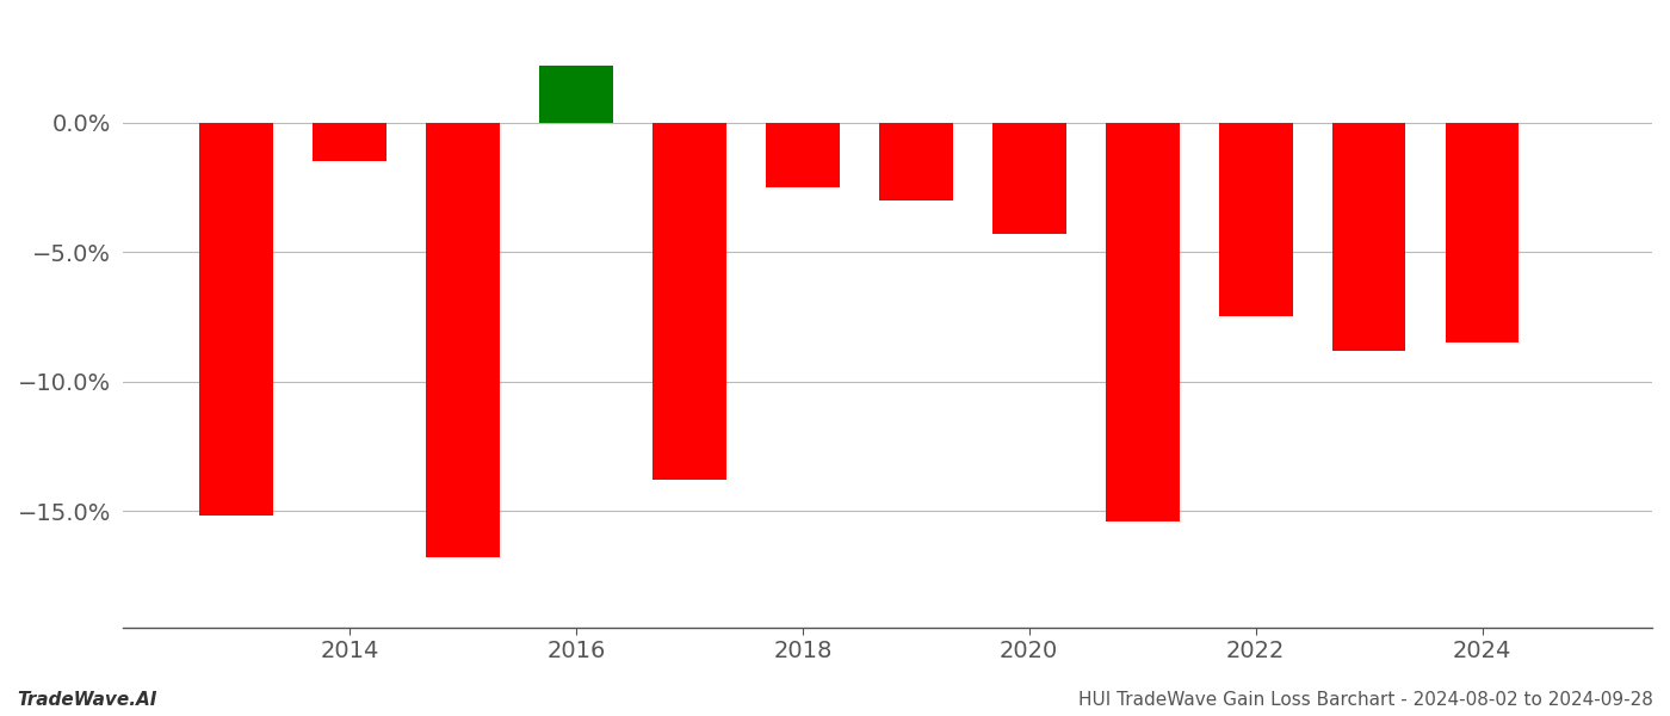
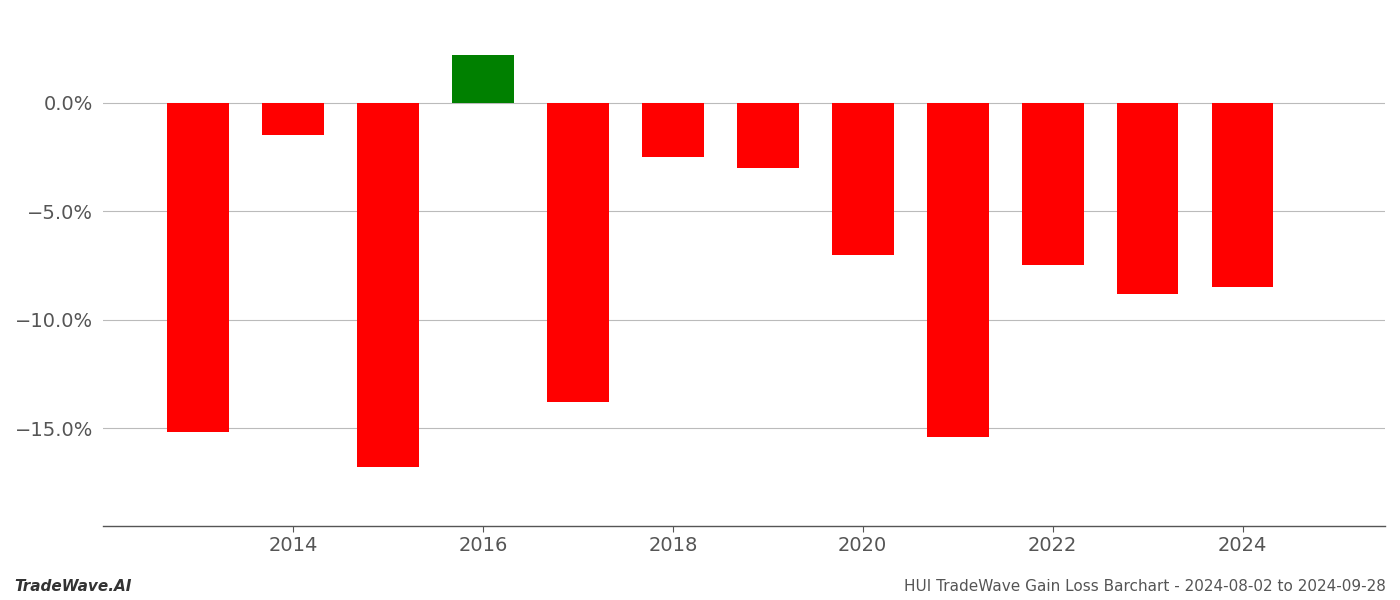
2020: -4.3% -> -7.0%
